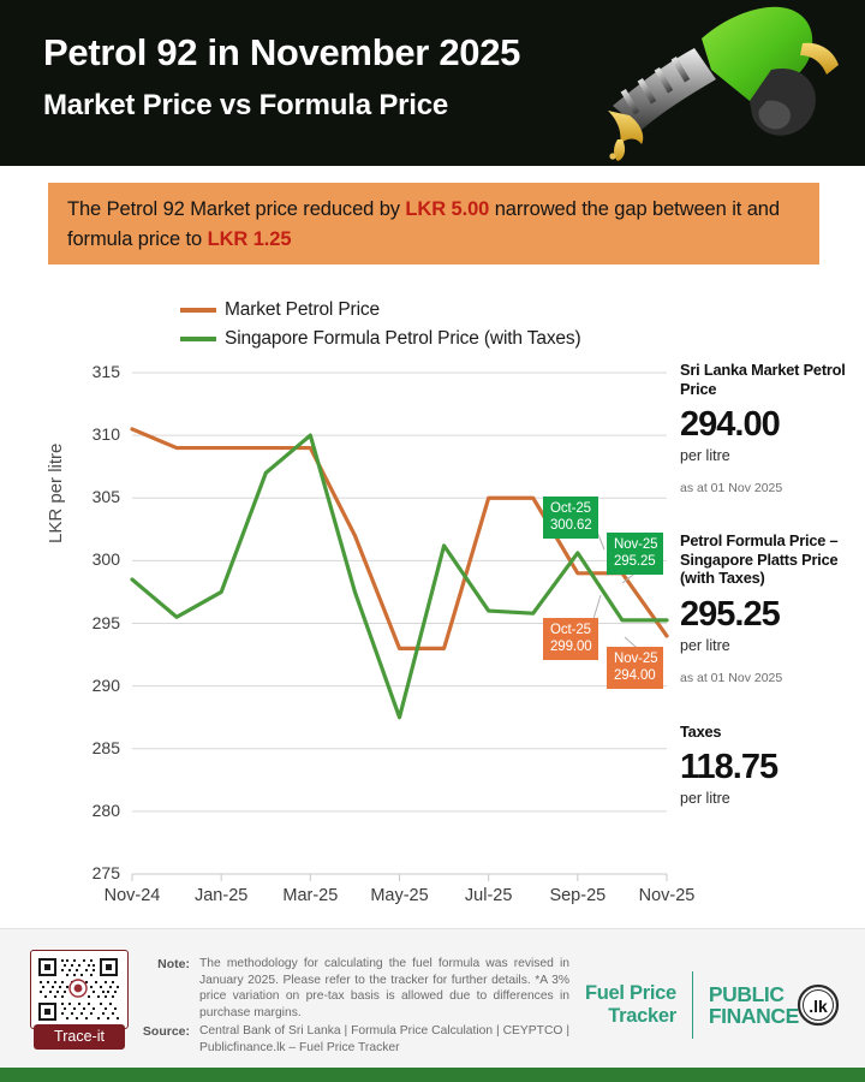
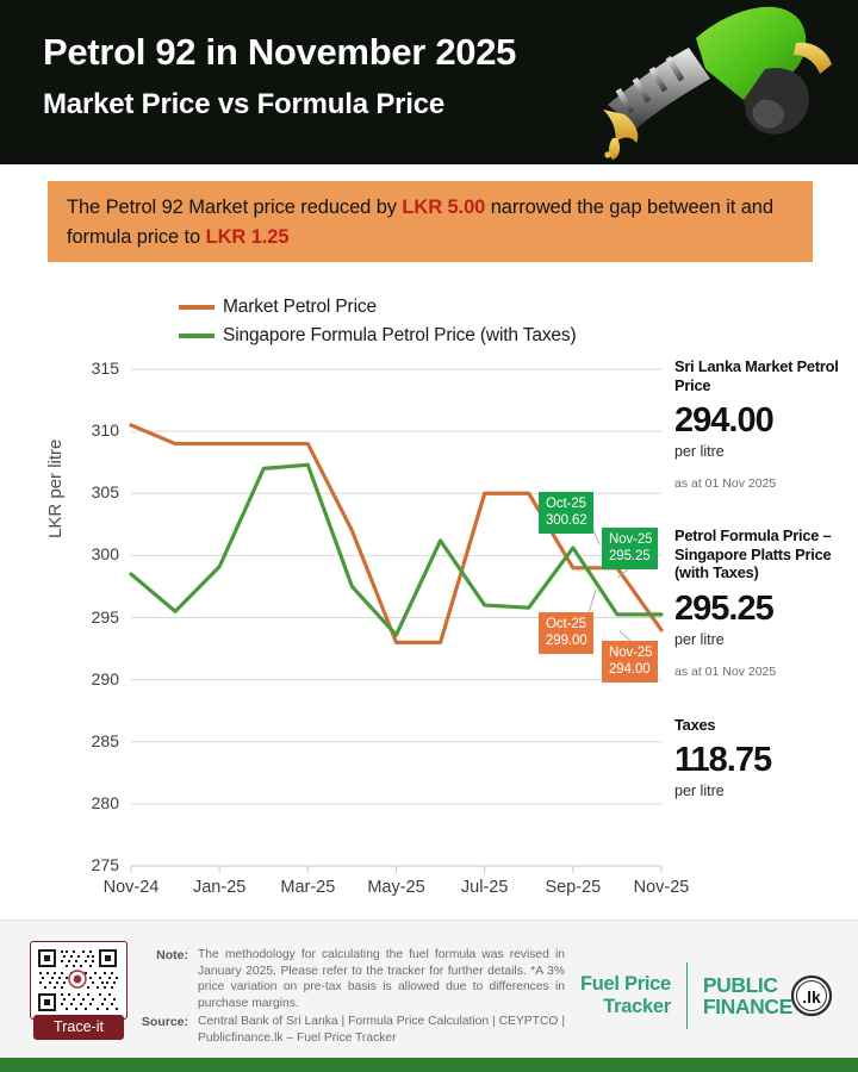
Singapore Formula Petrol Price (with Taxes)/Jan-25: 297.5 -> 299.1
Singapore Formula Petrol Price (with Taxes)/Mar-25: 310.0 -> 307.3
Singapore Formula Petrol Price (with Taxes)/May-25: 287.5 -> 293.6
